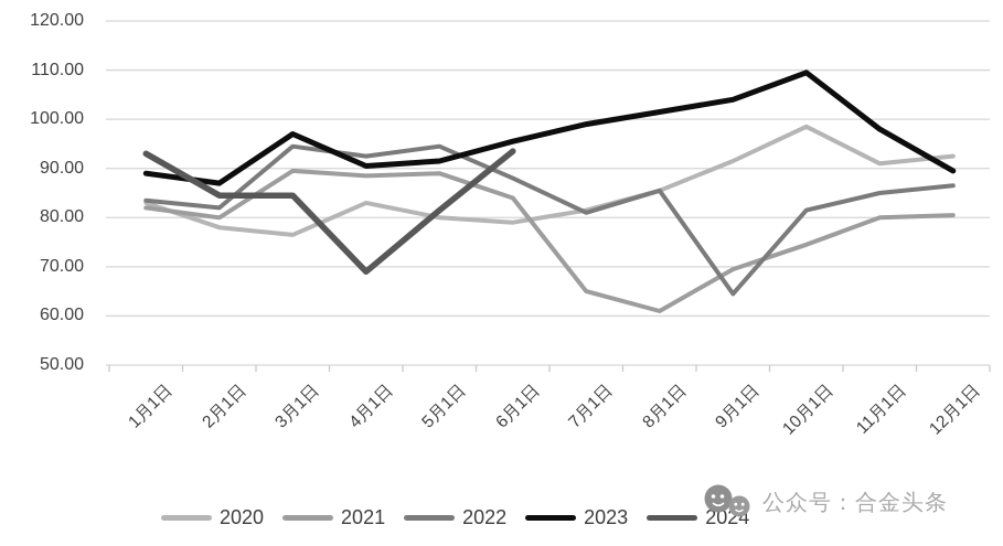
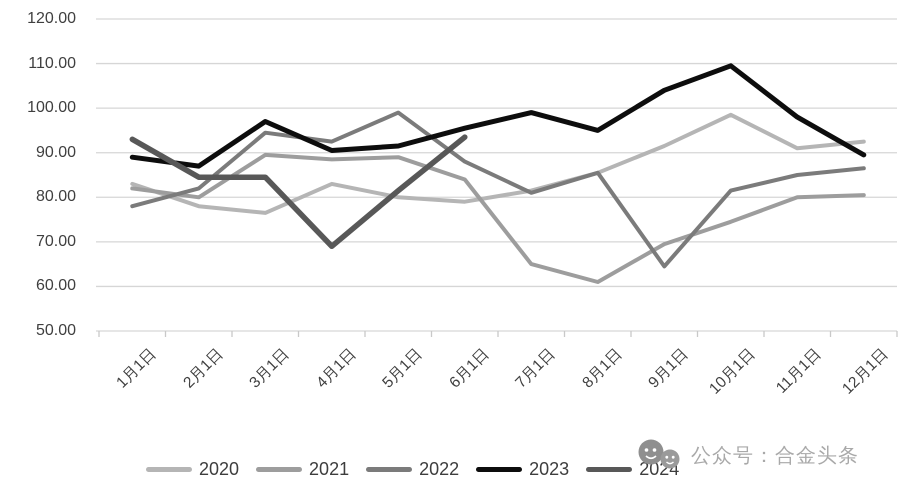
2022/1月1日: 84 -> 78
2022/5月1日: 94 -> 99
2023/8月1日: 102 -> 95
